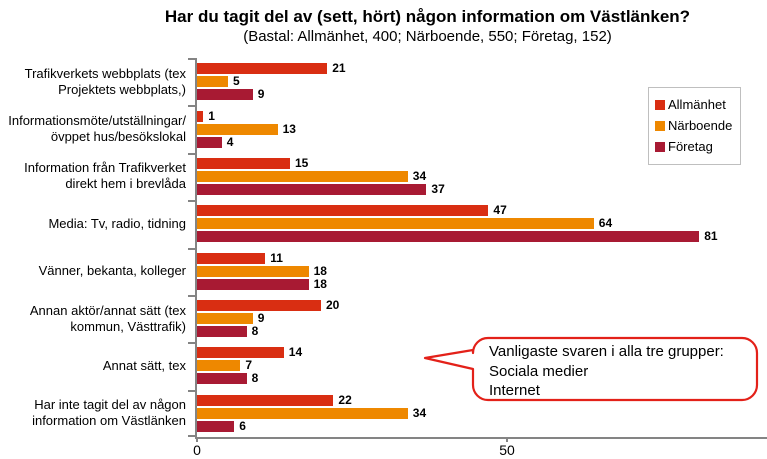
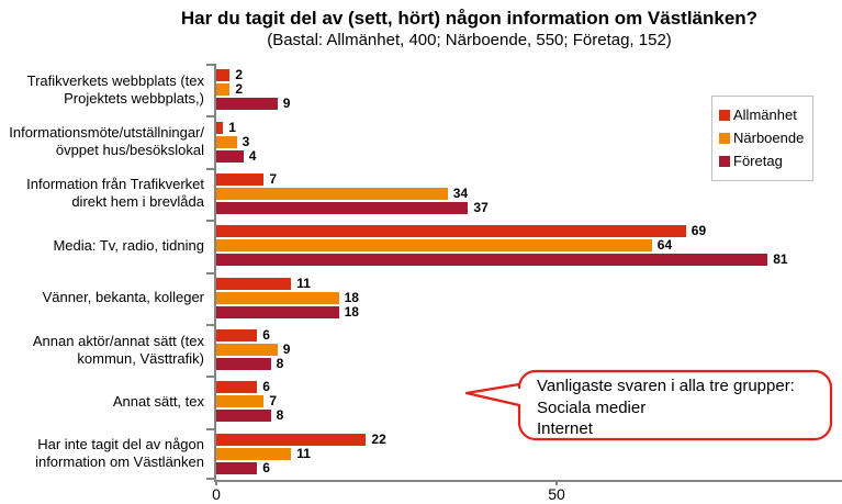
Allmänhet/Trafikverkets webbplats (tex Projektets webbplats,): 21 -> 2
Närboende/Trafikverkets webbplats (tex Projektets webbplats,): 5 -> 2
Närboende/Informationsmöte/utställningar/ övppet hus/besökslokal: 13 -> 3
Allmänhet/Information från Trafikverket direkt hem i brevlåda: 15 -> 7
Allmänhet/Media: Tv, radio, tidning: 47 -> 69
Allmänhet/Annan aktör/annat sätt (tex kommun, Västtrafik): 20 -> 6
Allmänhet/Annat sätt, tex: 14 -> 6
Närboende/Har inte tagit del av någon information om Västlänken: 34 -> 11
